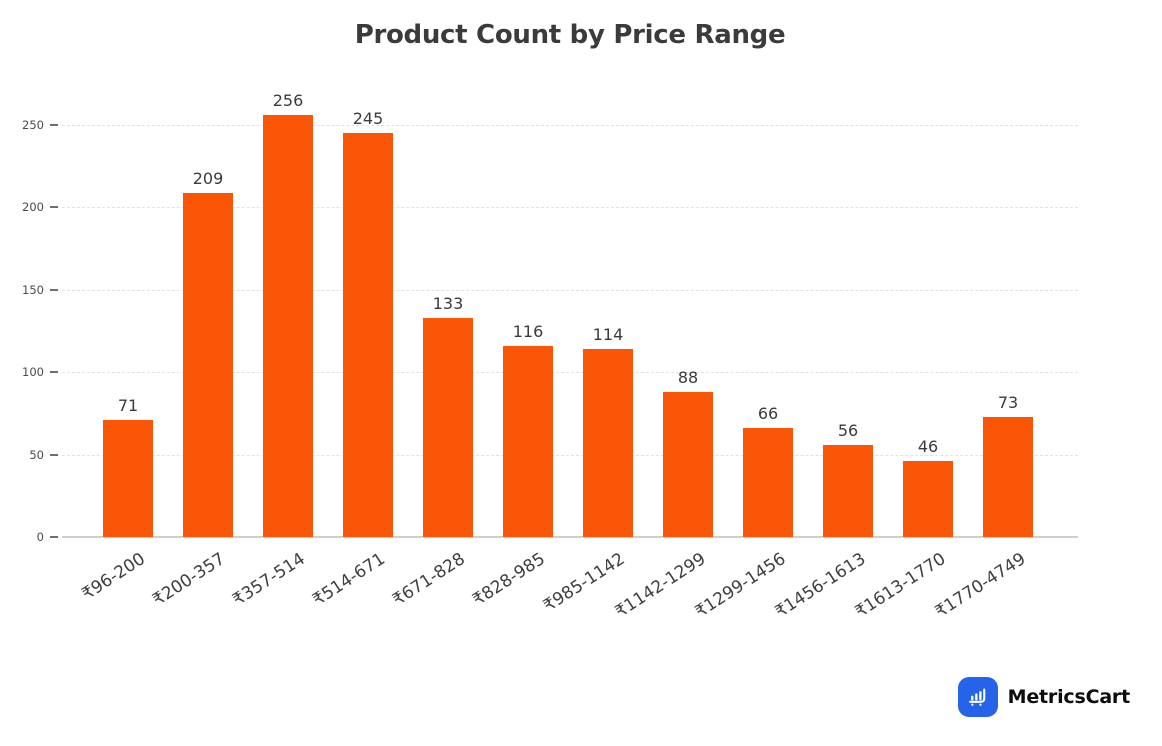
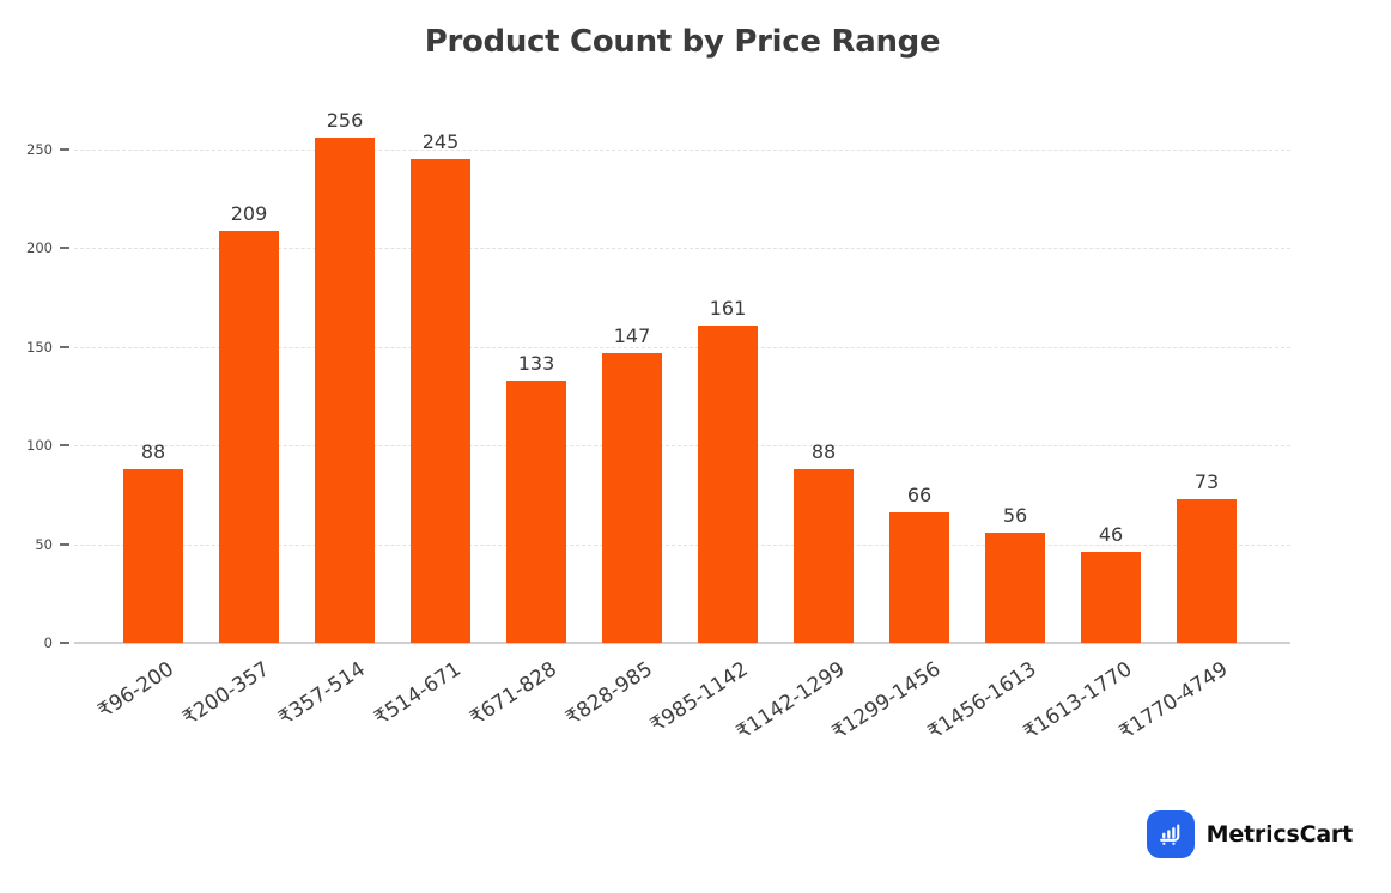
₹96-200: 71 -> 88
₹828-985: 116 -> 147
₹985-1142: 114 -> 161
